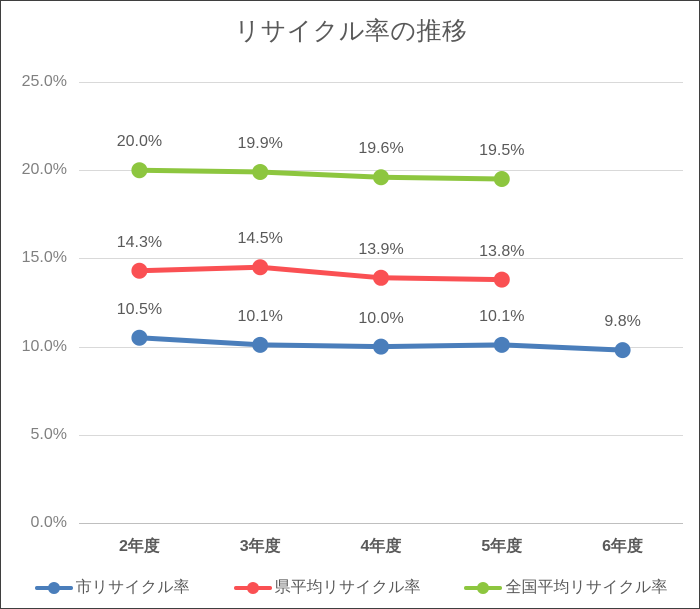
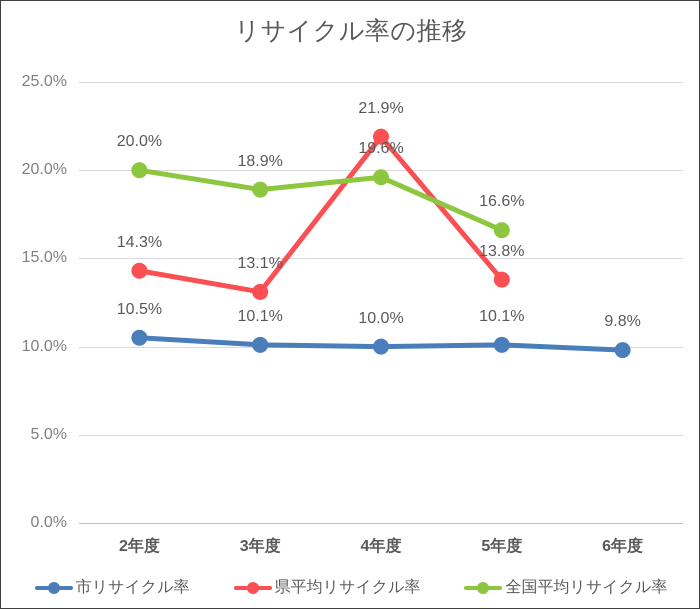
県平均リサイクル率/3年度: 14.5% -> 13.1%
全国平均リサイクル率/3年度: 19.9% -> 18.9%
県平均リサイクル率/4年度: 13.9% -> 21.9%
全国平均リサイクル率/5年度: 19.5% -> 16.6%
